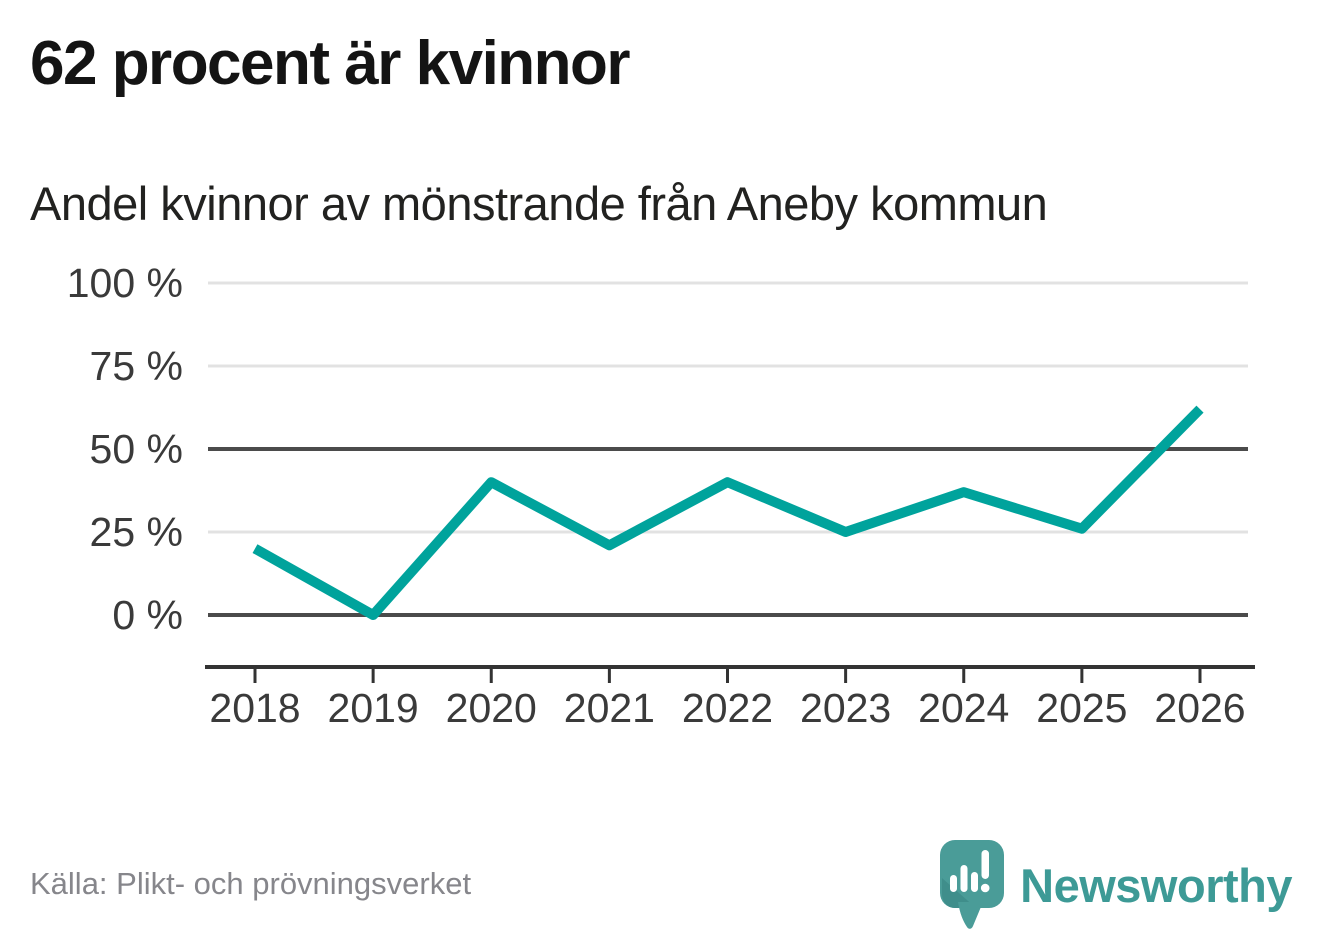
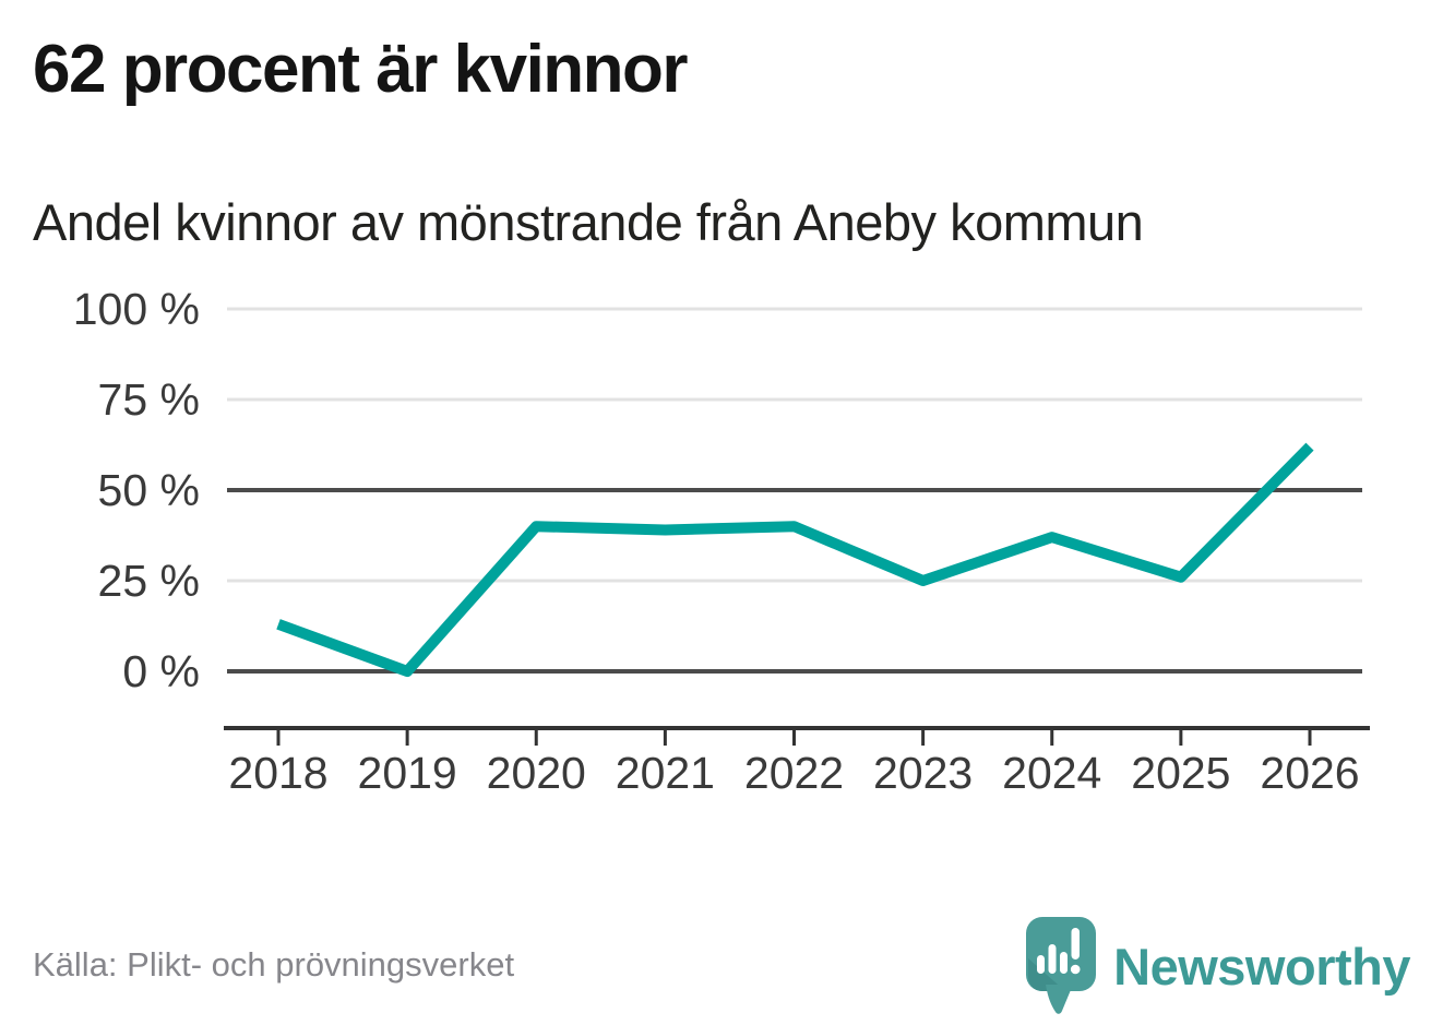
2018: 20% -> 13%
2021: 21% -> 39%
